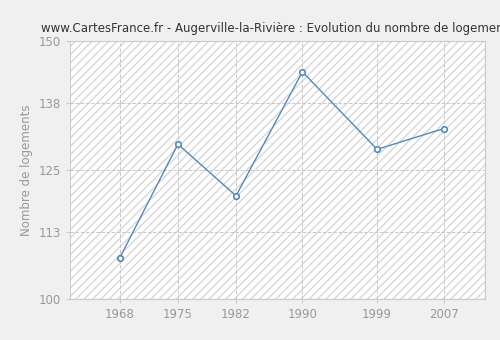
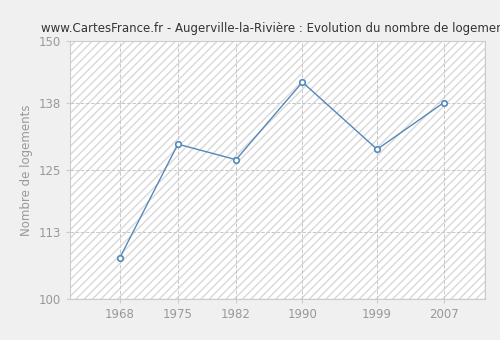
1982: 120 -> 127
1990: 144 -> 142
2007: 133 -> 138
